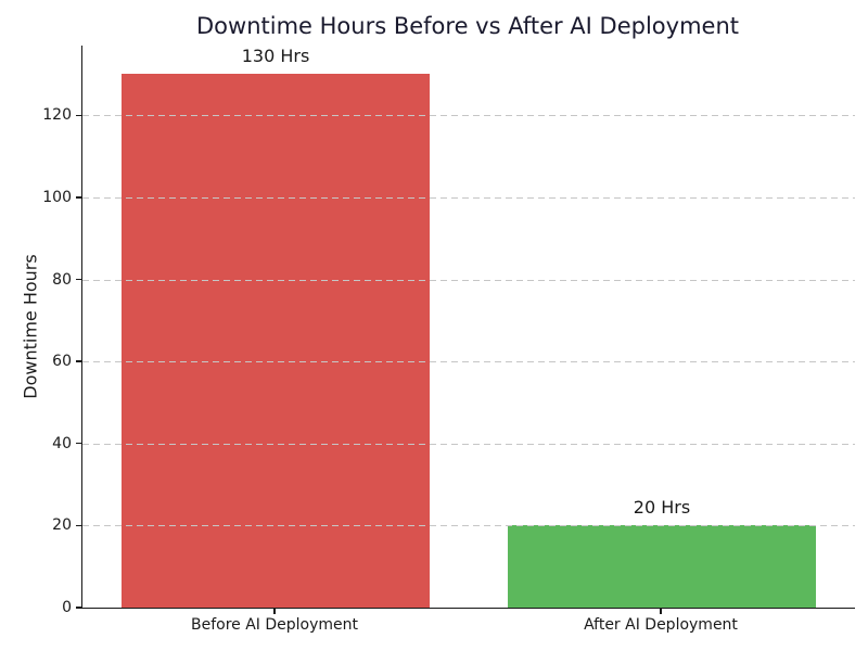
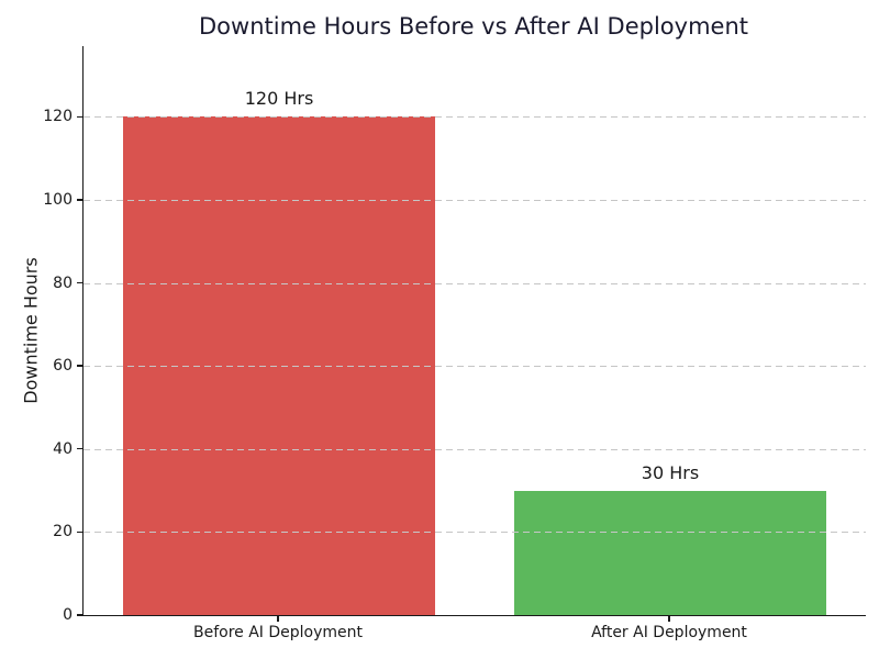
Before AI Deployment: 130 -> 120
After AI Deployment: 20 -> 30
